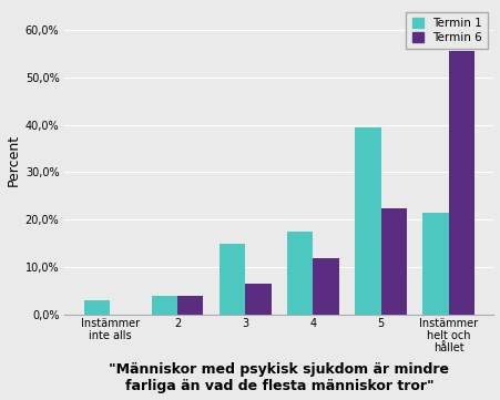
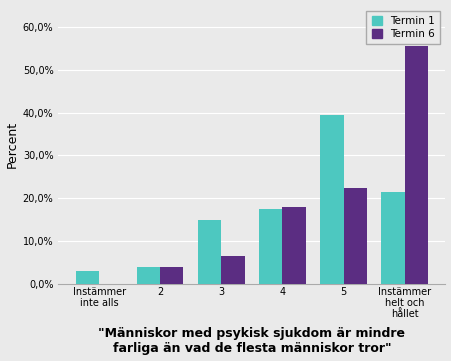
Termin 6/4: 12,0% -> 18,0%
